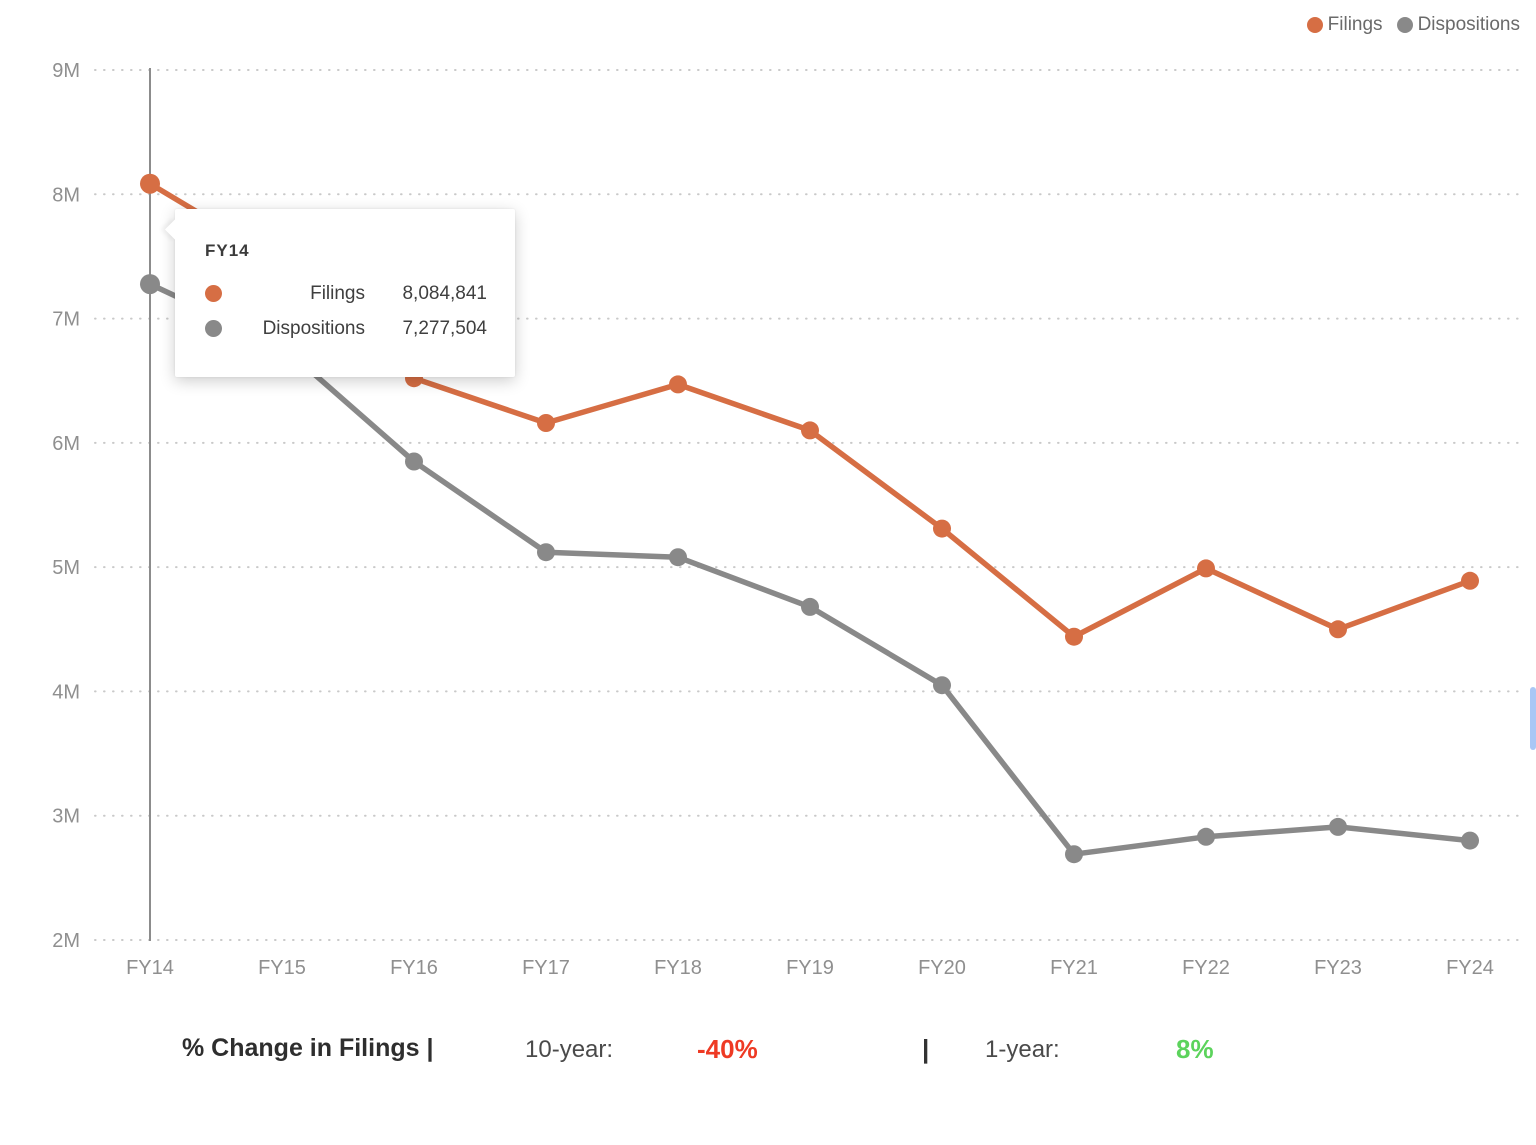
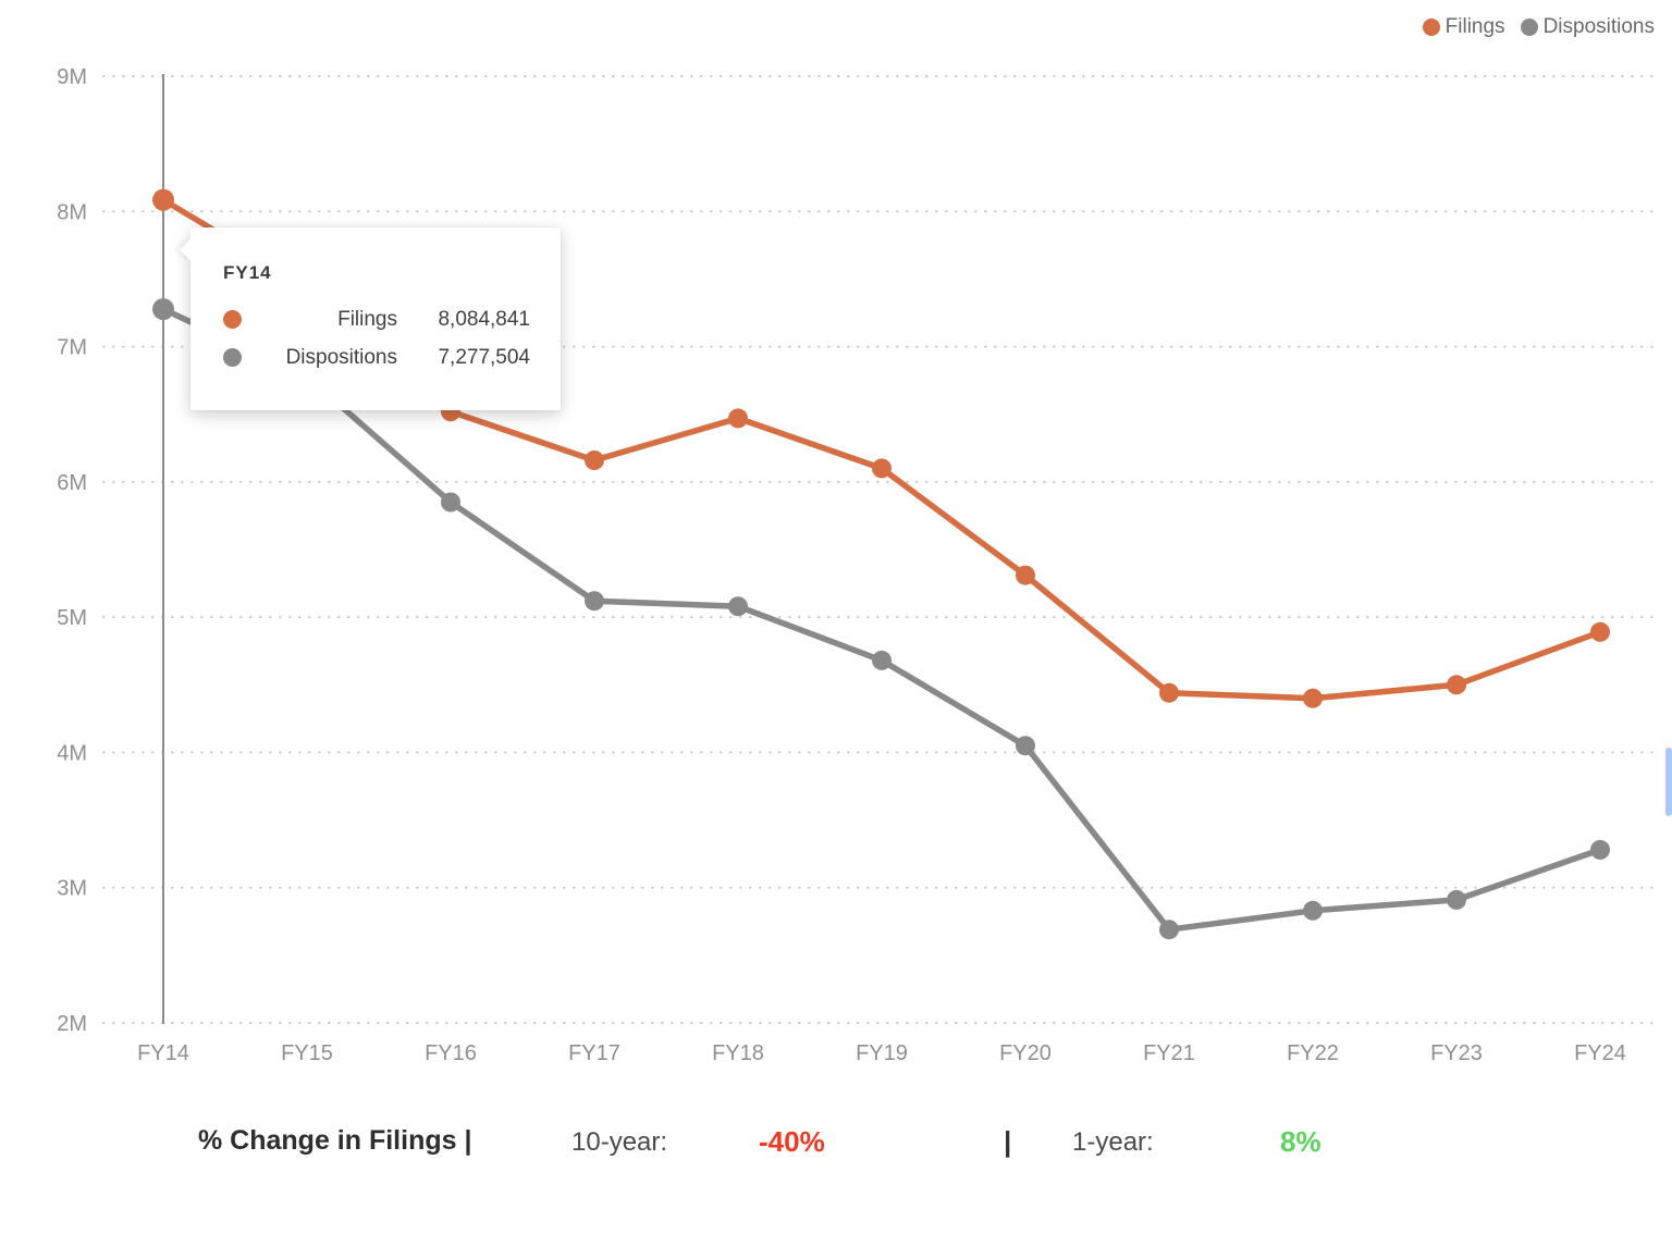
Filings/FY22: 4.99M -> 4.40M
Dispositions/FY24: 2.80M -> 3.28M
